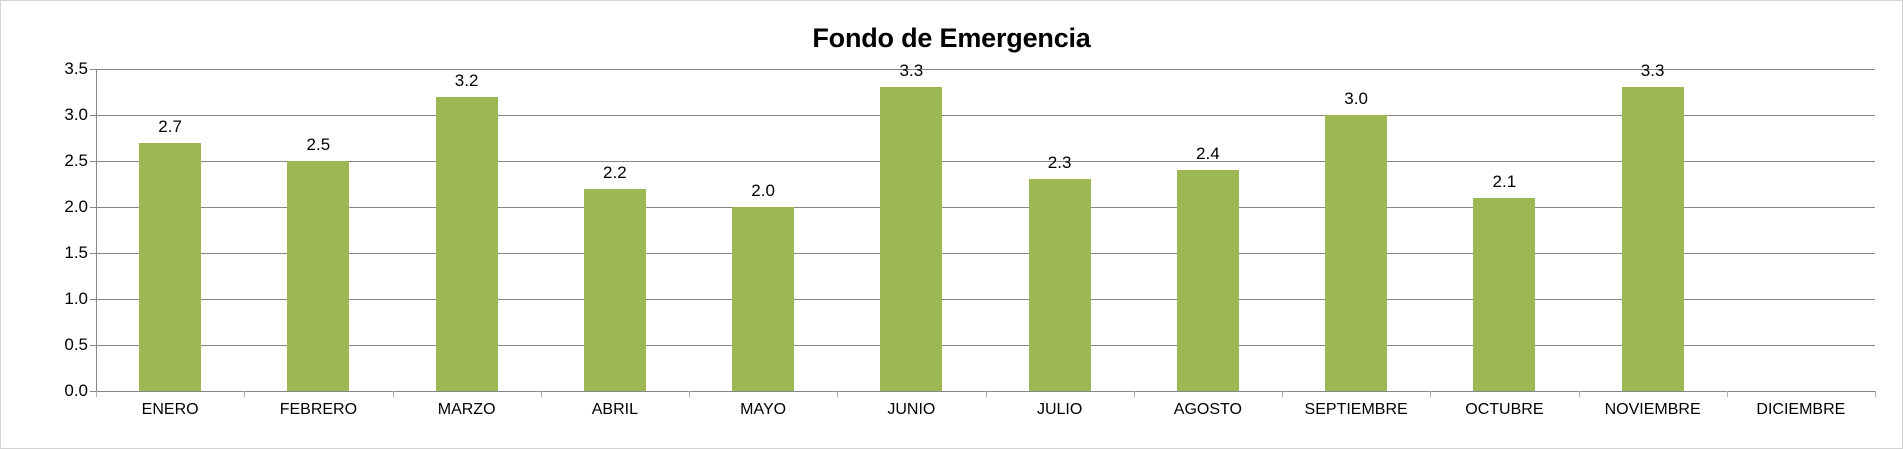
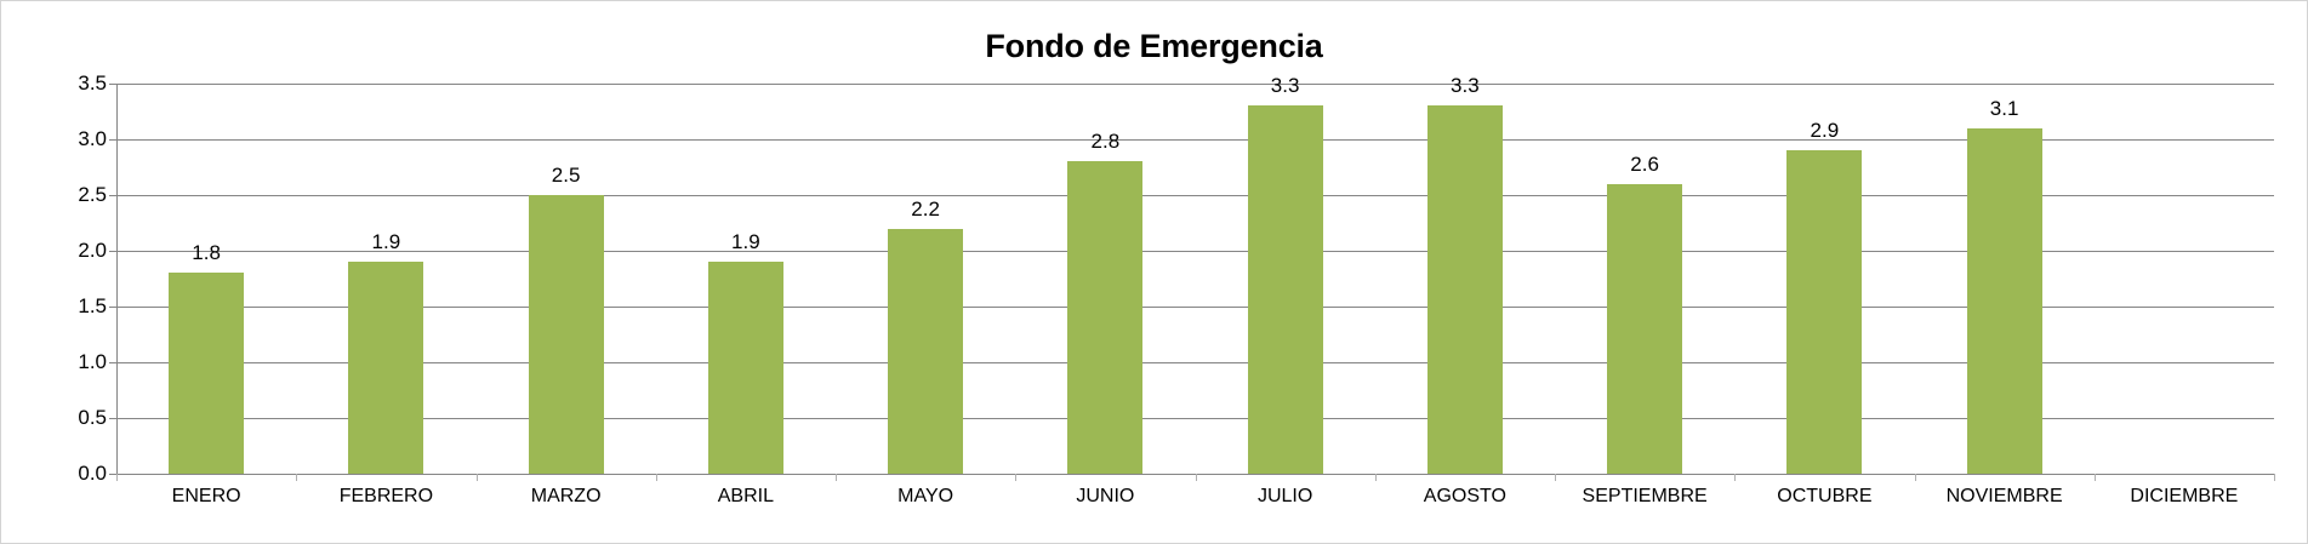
ENERO: 2.7 -> 1.8
FEBRERO: 2.5 -> 1.9
MARZO: 3.2 -> 2.5
ABRIL: 2.2 -> 1.9
MAYO: 2.0 -> 2.2
JUNIO: 3.3 -> 2.8
JULIO: 2.3 -> 3.3
AGOSTO: 2.4 -> 3.3
SEPTIEMBRE: 3.0 -> 2.6
OCTUBRE: 2.1 -> 2.9
NOVIEMBRE: 3.3 -> 3.1
